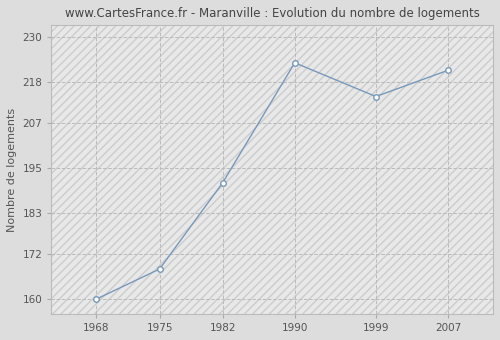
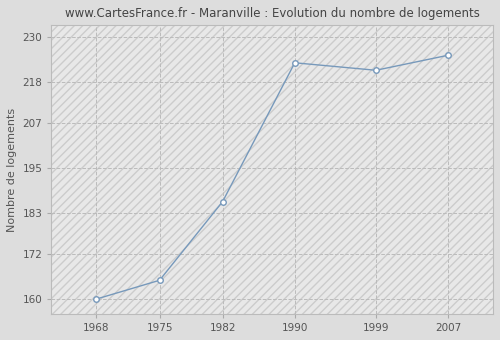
1975: 168 -> 165
1982: 191 -> 186
1999: 214 -> 221
2007: 221 -> 225
